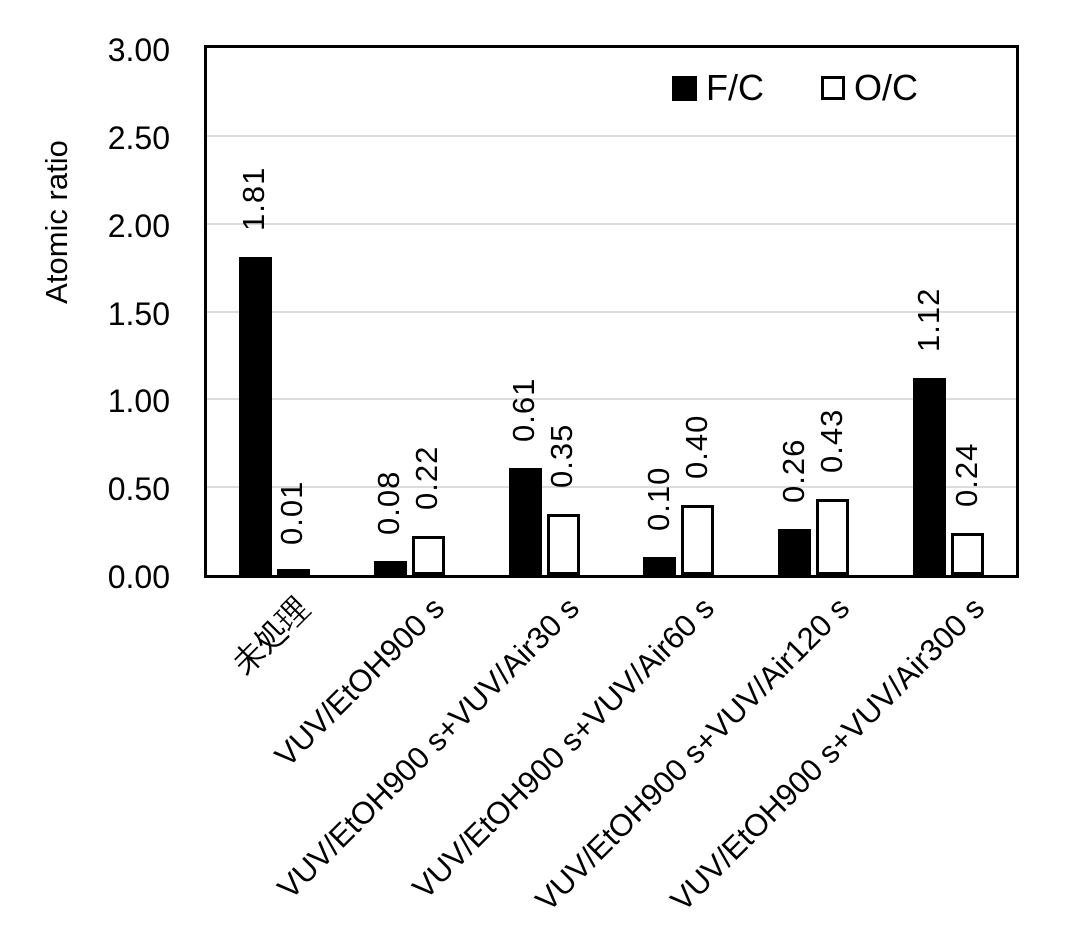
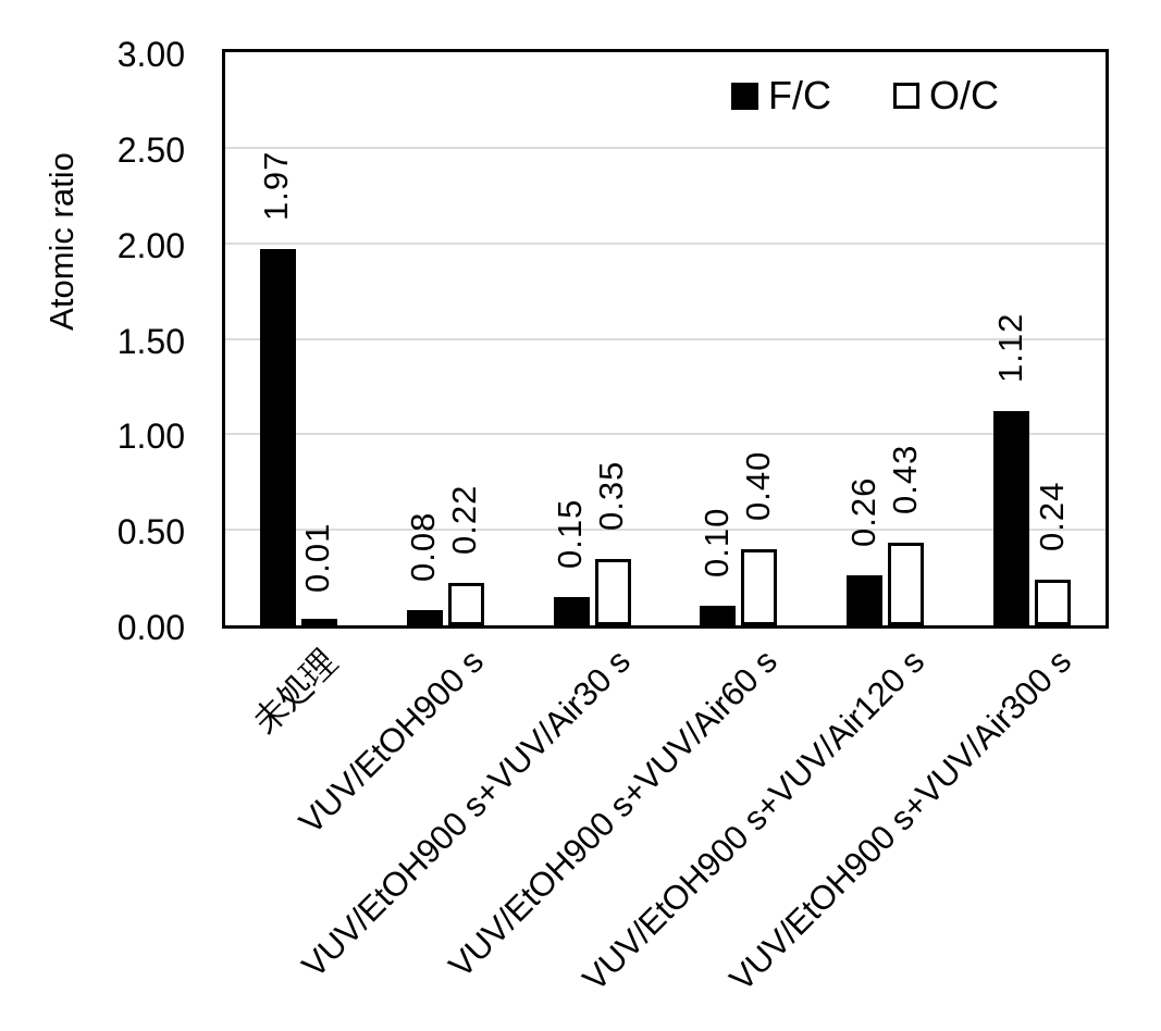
F/C/未処理: 1.81 -> 1.97
F/C/VUV/EtOH900 s+VUV/Air30 s: 0.61 -> 0.15
